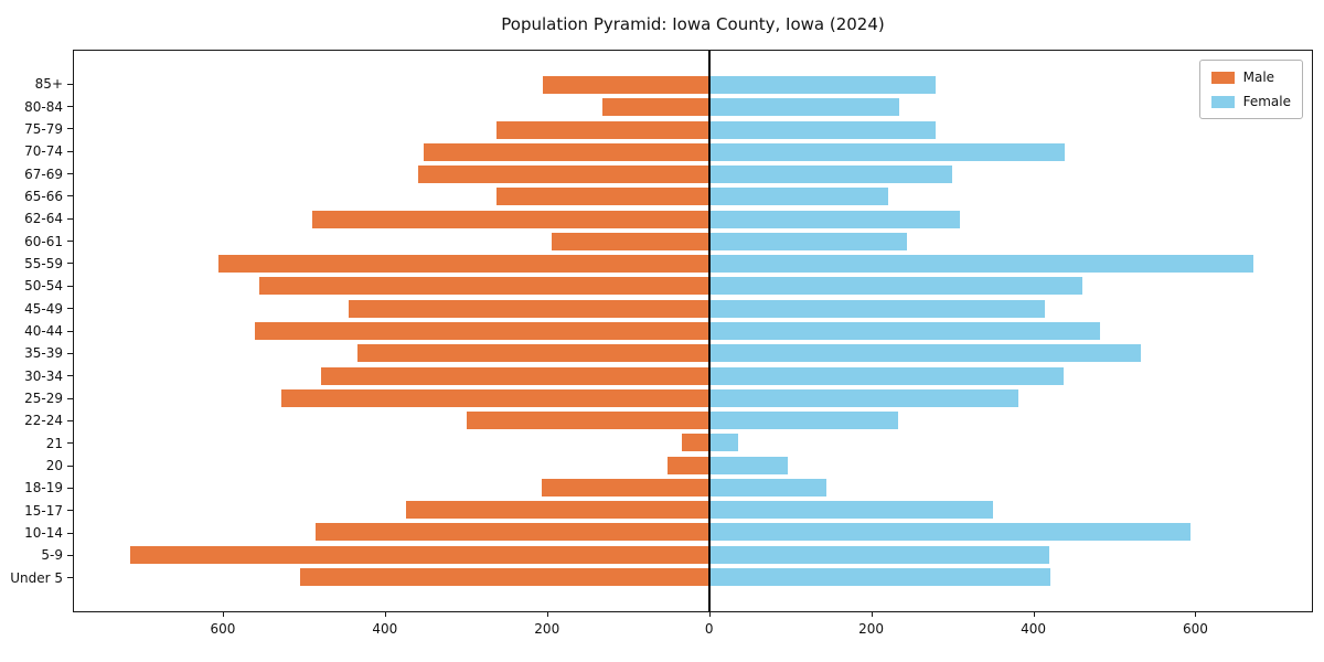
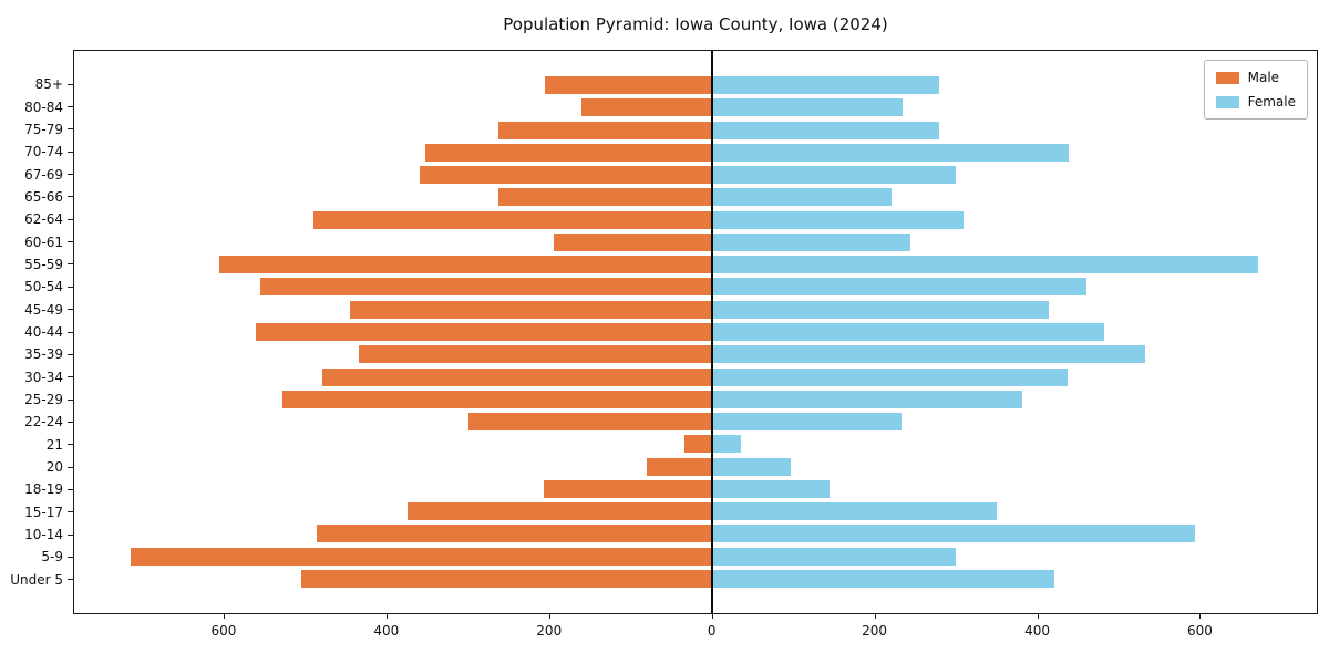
Male/80-84: 130 -> 160
Male/20: 50 -> 80
Female/5-9: 420 -> 300
